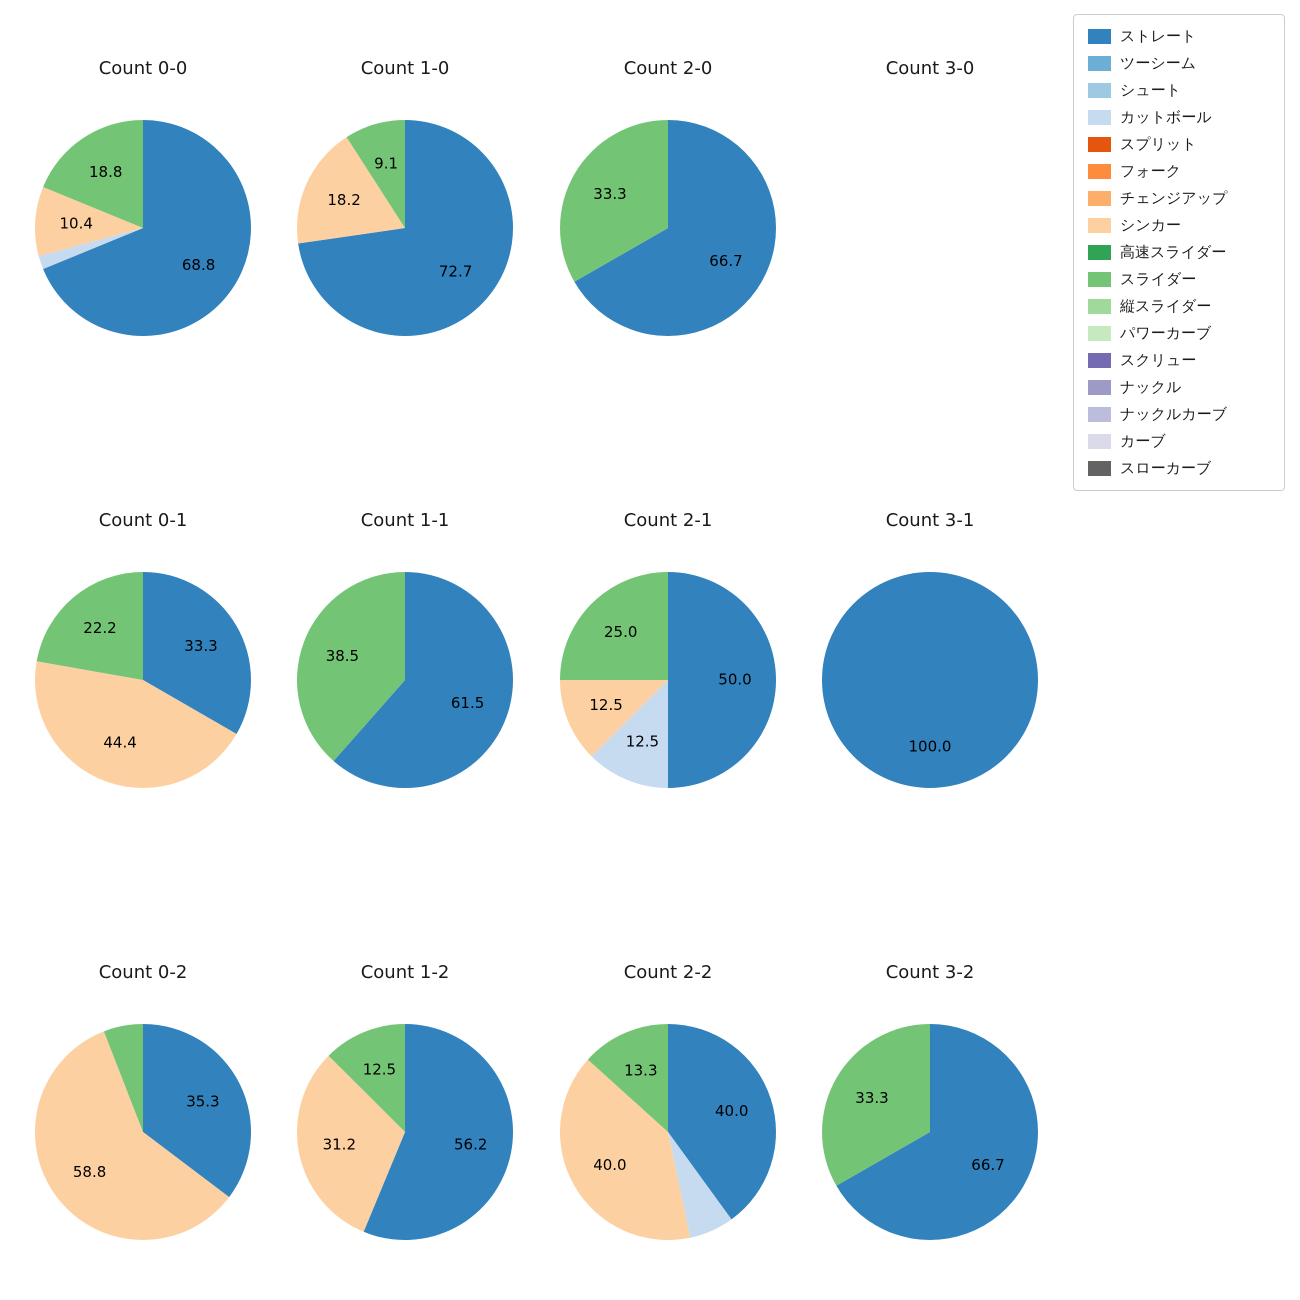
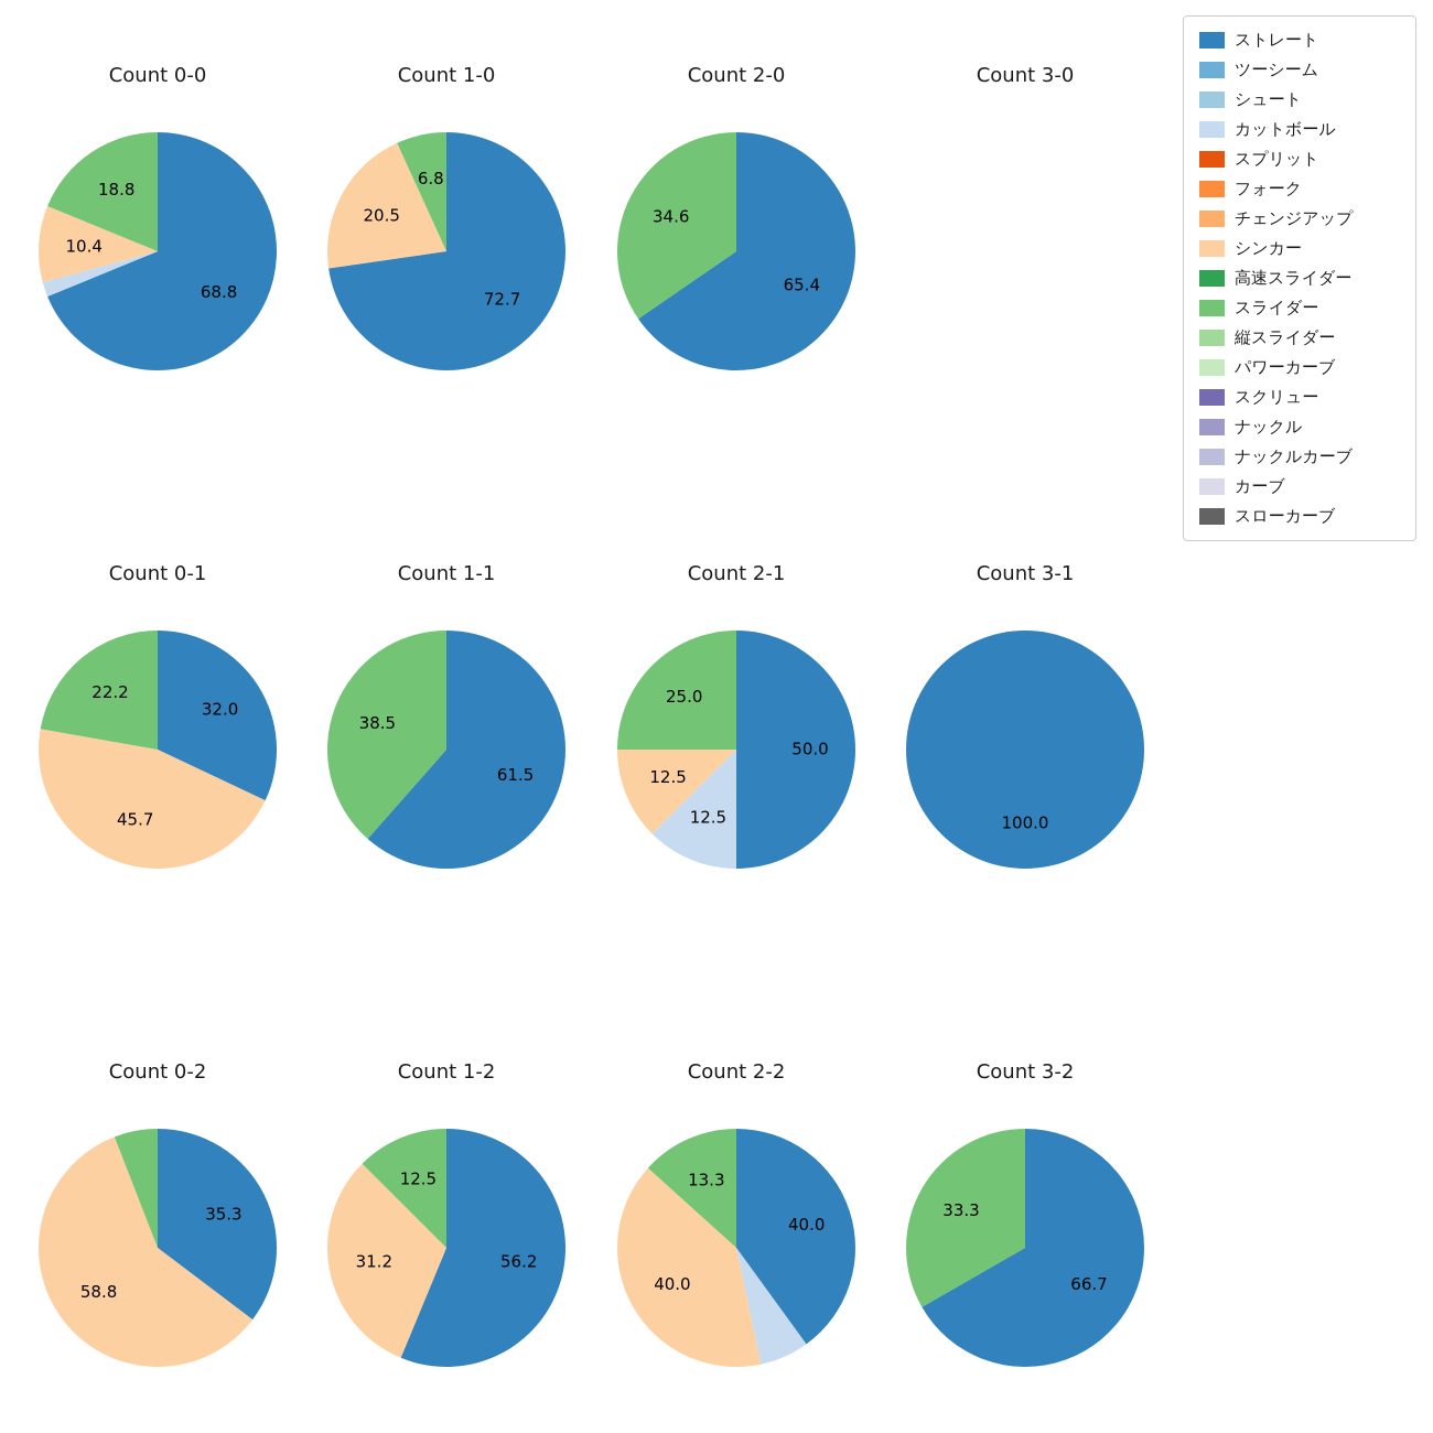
Count 1-0/シンカー: 18.2 -> 20.5
Count 1-0/スライダー: 9.1 -> 6.8
Count 2-0/ストレート: 66.7 -> 65.4
Count 2-0/スライダー: 33.3 -> 34.6
Count 0-1/ストレート: 33.3 -> 32.0
Count 0-1/シンカー: 44.4 -> 45.7
